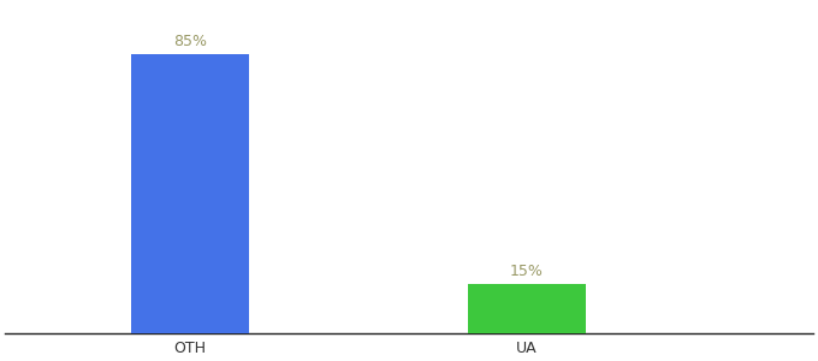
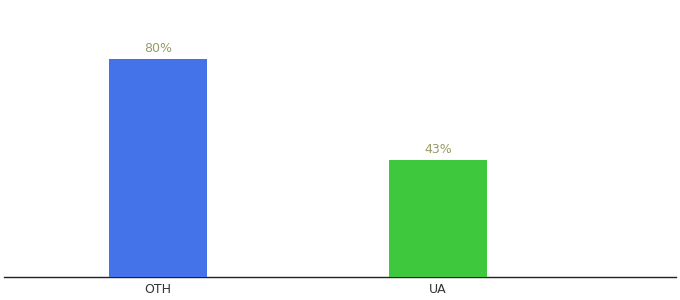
OTH: 85% -> 80%
UA: 15% -> 43%
